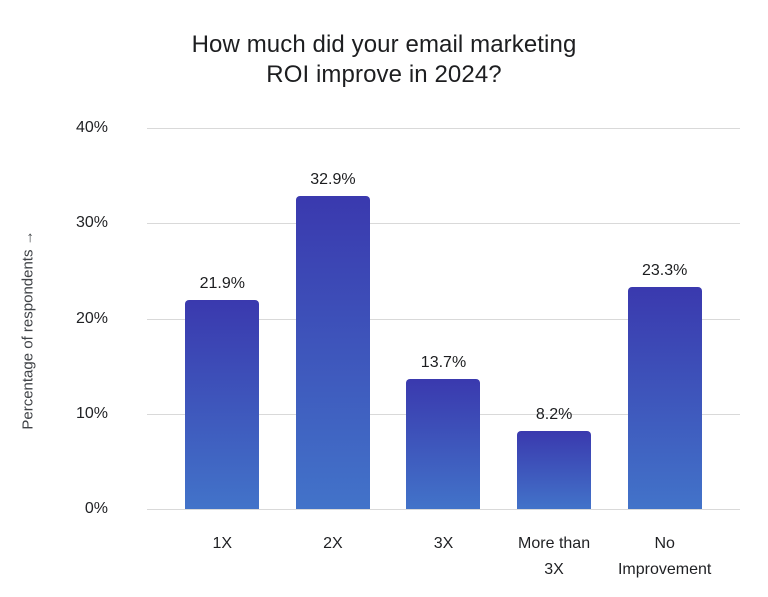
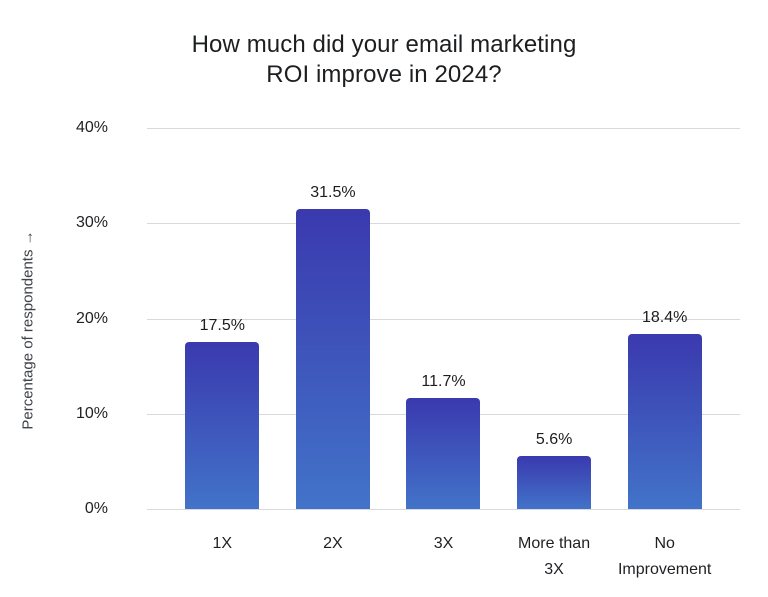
1X: 21.9% -> 17.5%
2X: 32.9% -> 31.5%
3X: 13.7% -> 11.7%
More than 3X: 8.2% -> 5.6%
No Improvement: 23.3% -> 18.4%
